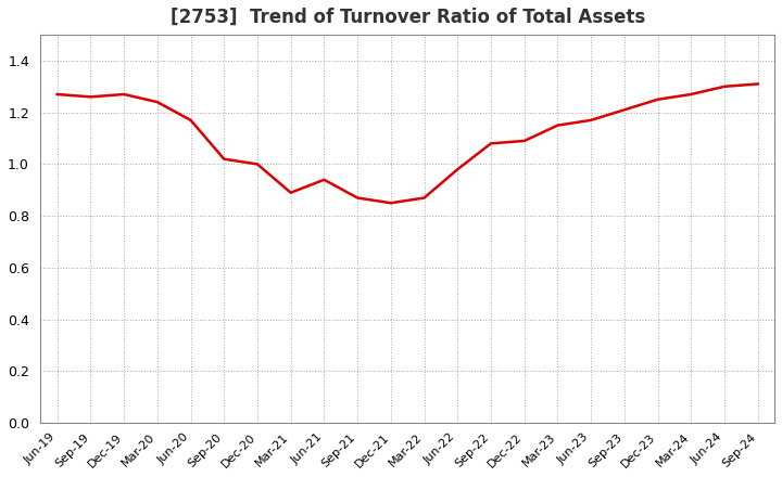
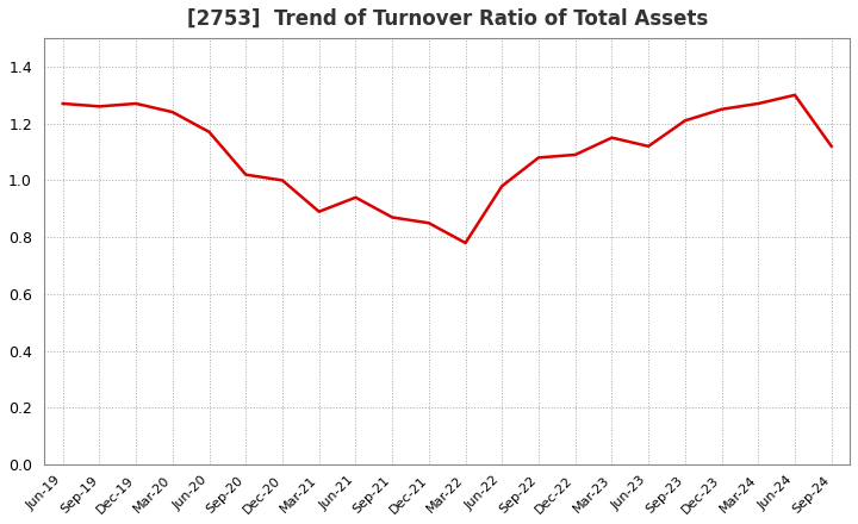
Mar-22: 0.87 -> 0.78
Jun-23: 1.17 -> 1.12
Sep-24: 1.31 -> 1.12
